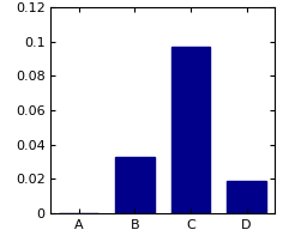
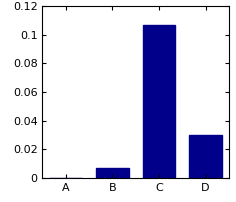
B: 0.033 -> 0.007
C: 0.097 -> 0.107
D: 0.019 -> 0.030
